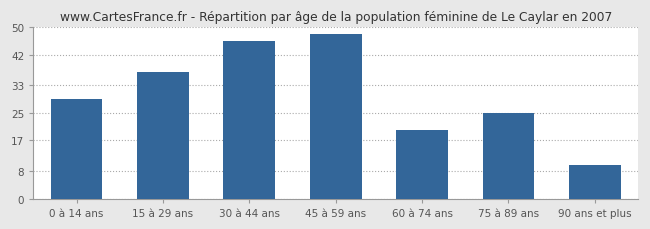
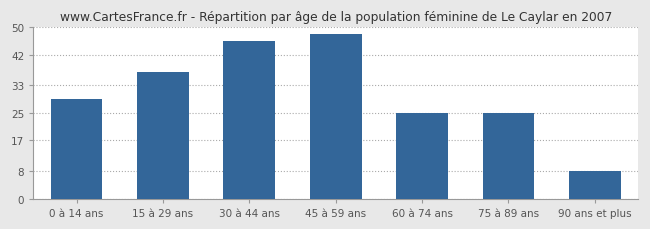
60 à 74 ans: 20 -> 25
90 ans et plus: 10 -> 8
